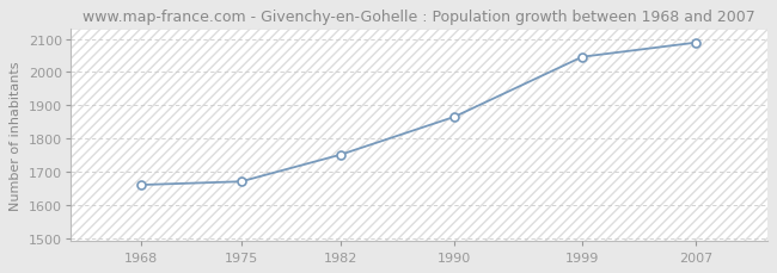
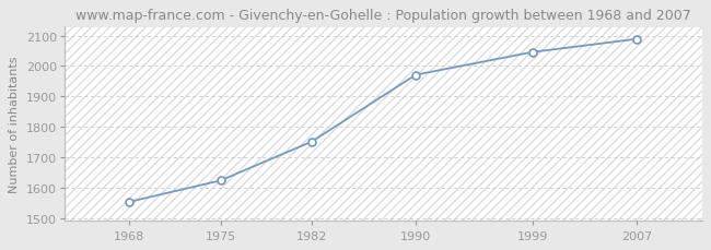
1968: 1660 -> 1553
1975: 1670 -> 1623
1990: 1865 -> 1971
